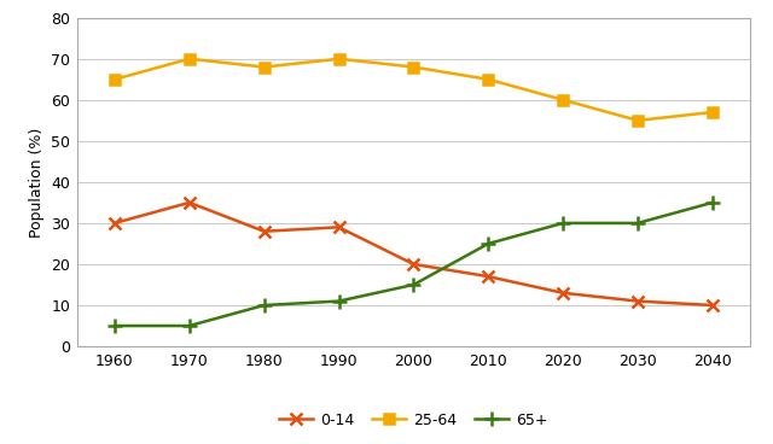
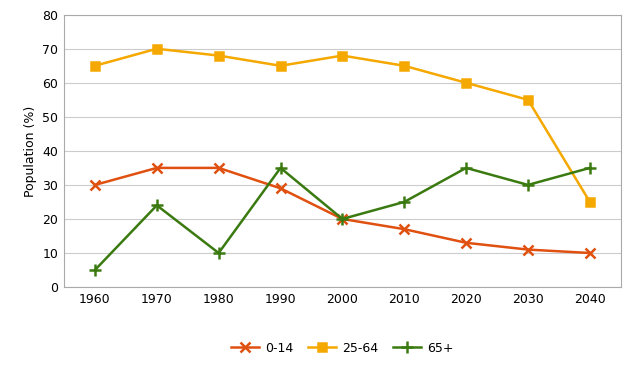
65+/1970: 5 -> 24
0-14/1980: 28 -> 35
25-64/1990: 70 -> 65
65+/1990: 11 -> 35
65+/2000: 15 -> 20
65+/2020: 30 -> 35
25-64/2040: 57 -> 25
